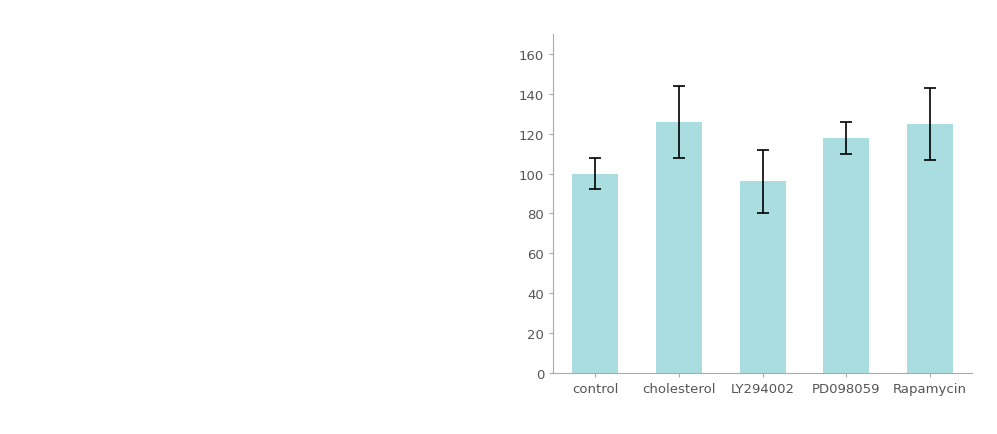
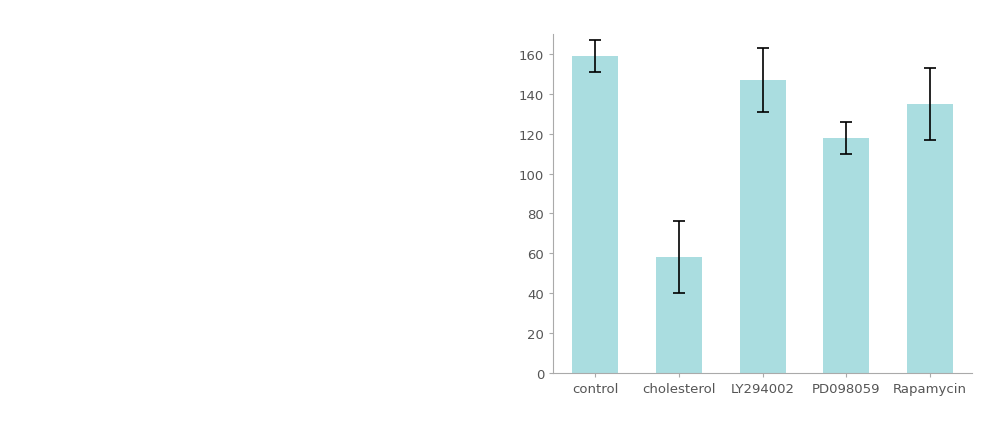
control: 100 -> 159
cholesterol: 126 -> 58
LY294002: 96 -> 147
Rapamycin: 125 -> 135
